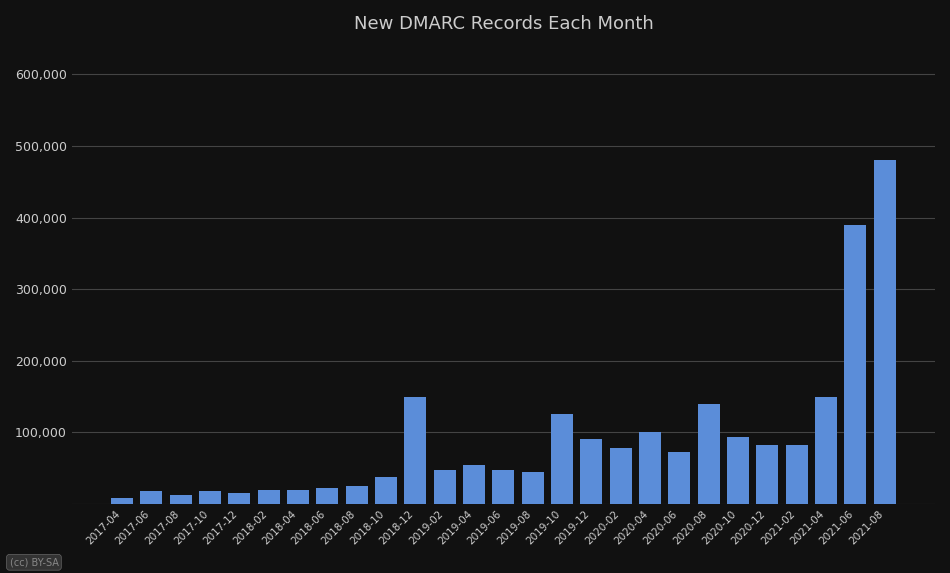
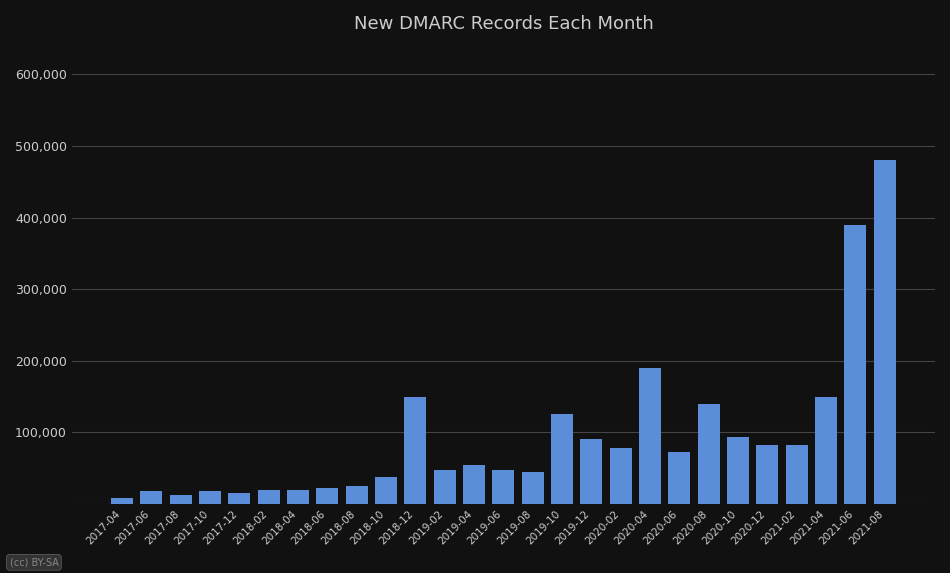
2020-04: 100,000 -> 190,000
